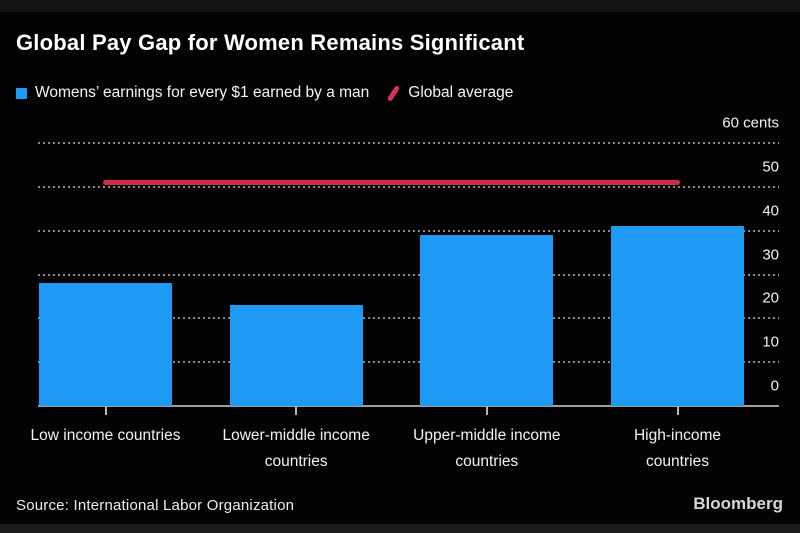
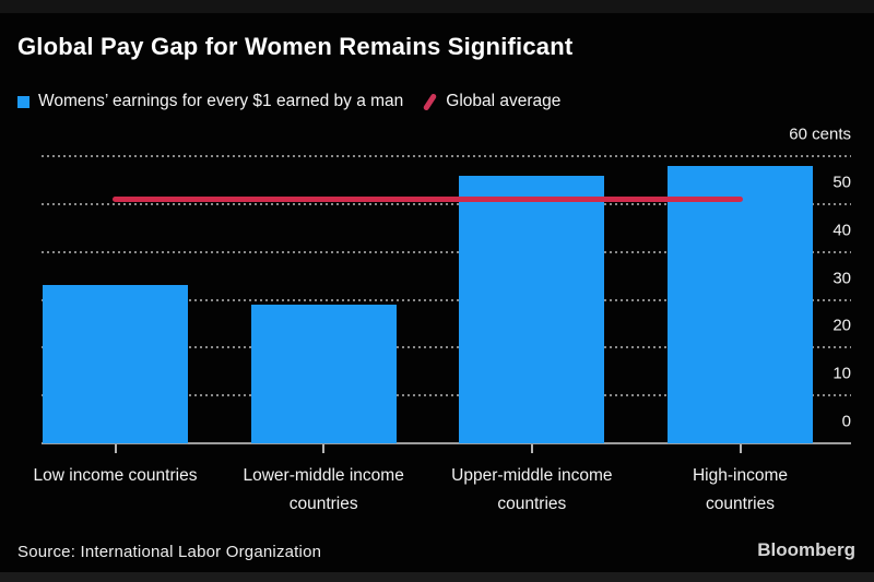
Low income countries: 28 -> 33
Lower-middle income countries: 23 -> 29
Upper-middle income countries: 39 -> 56
High-income countries: 41 -> 58
